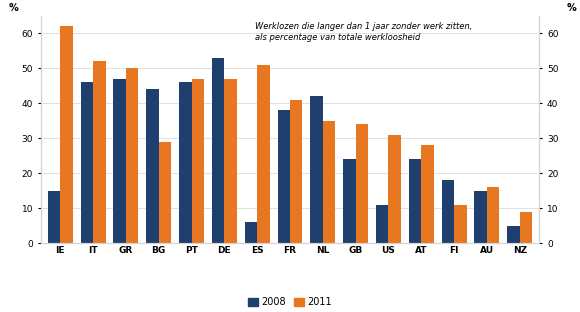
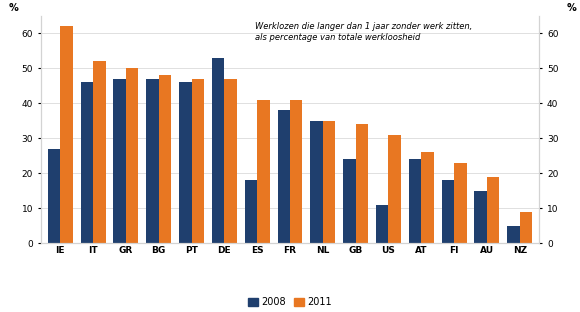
2008/IE: 15 -> 27
2008/BG: 44 -> 47
2011/BG: 29 -> 48
2008/ES: 6 -> 18
2011/ES: 51 -> 41
2008/NL: 42 -> 35
2011/AT: 28 -> 26
2011/FI: 11 -> 23
2011/AU: 16 -> 19
